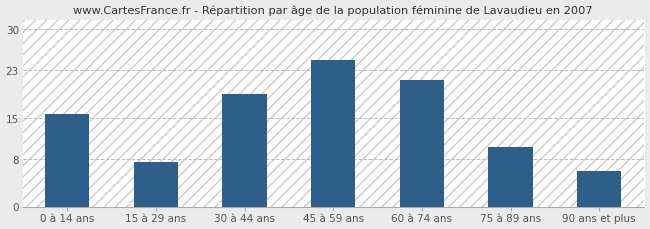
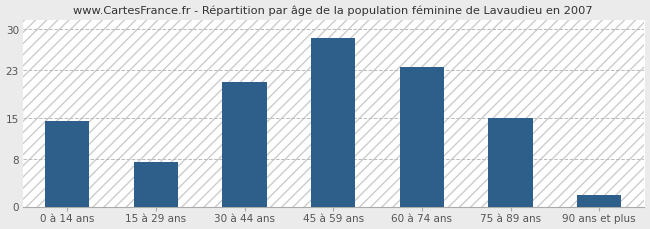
0 à 14 ans: 15.6 -> 14.5
30 à 44 ans: 19.0 -> 21.0
45 à 59 ans: 24.8 -> 28.5
60 à 74 ans: 21.4 -> 23.5
75 à 89 ans: 10.0 -> 15.0
90 ans et plus: 6.0 -> 2.0
